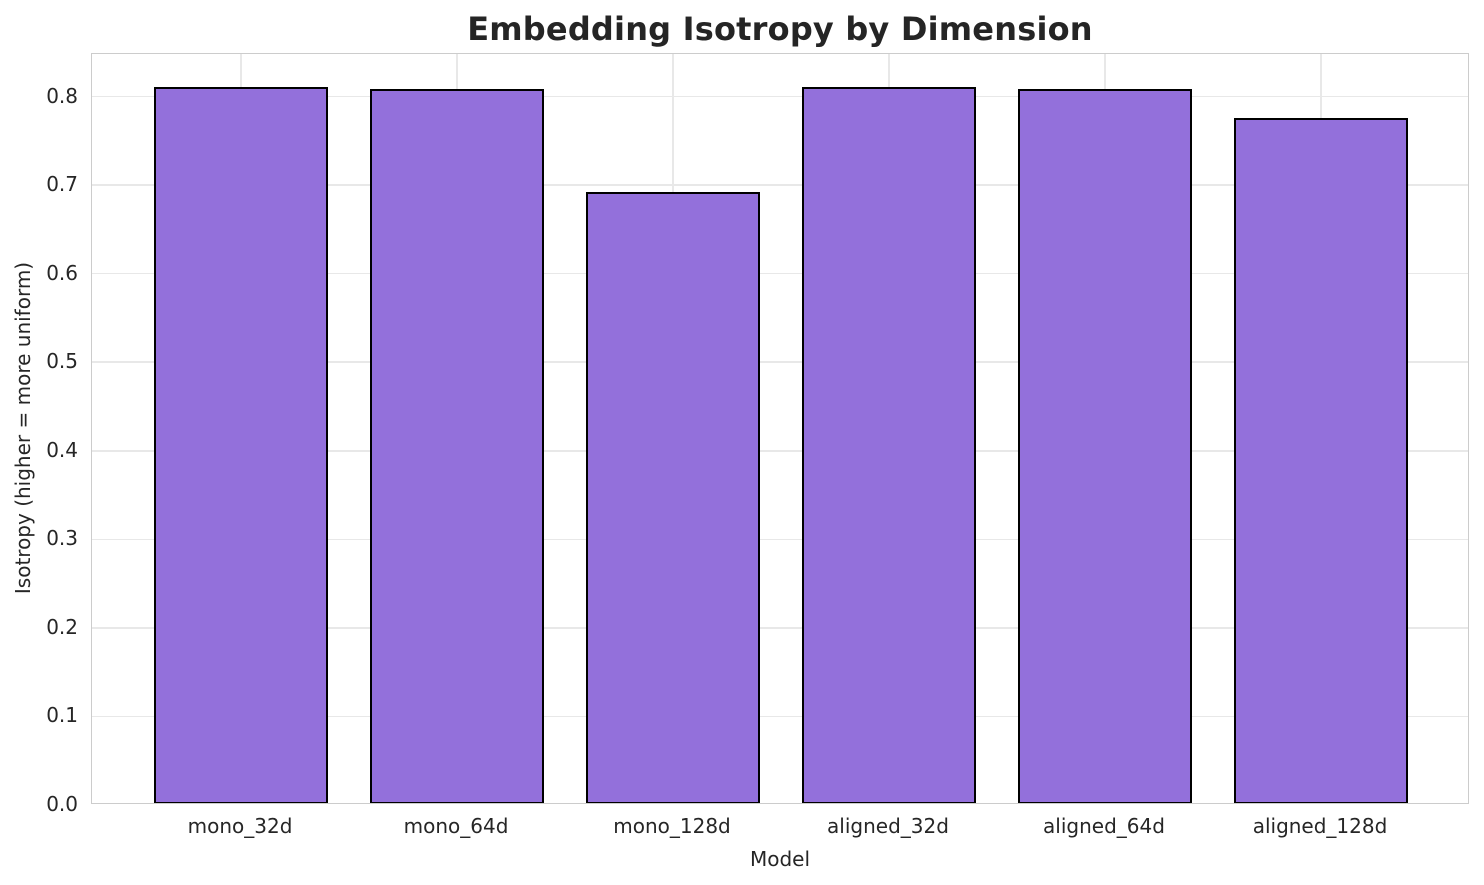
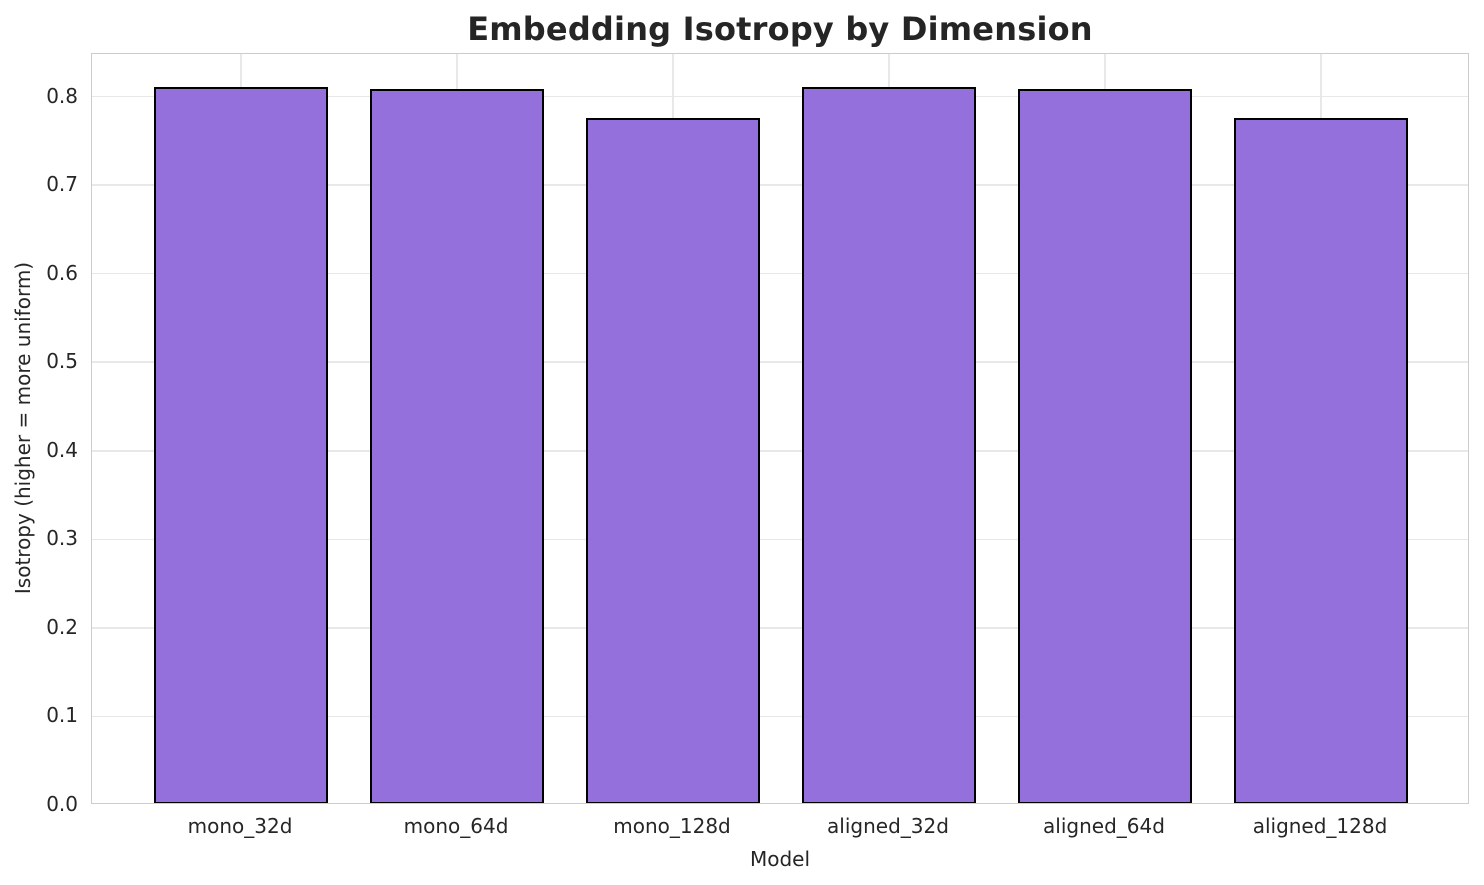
mono_128d: 0.69 -> 0.77
